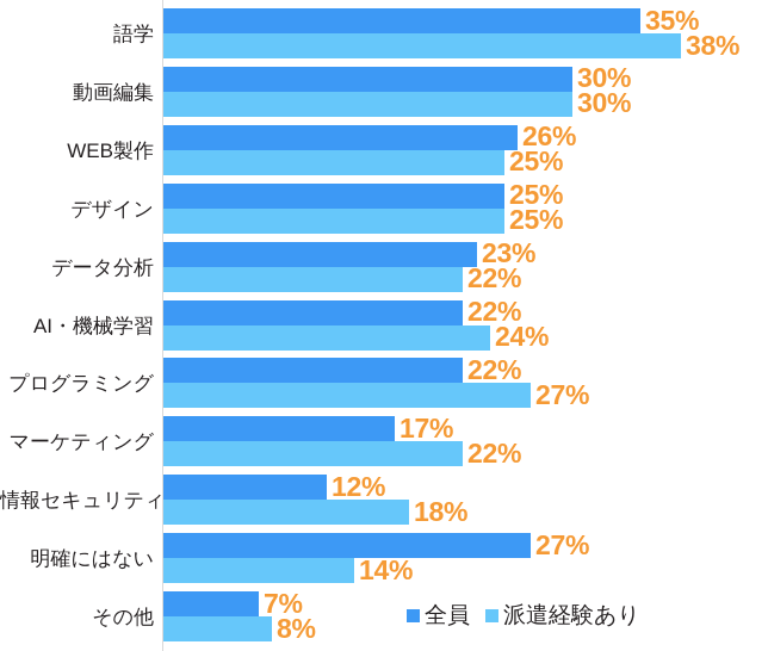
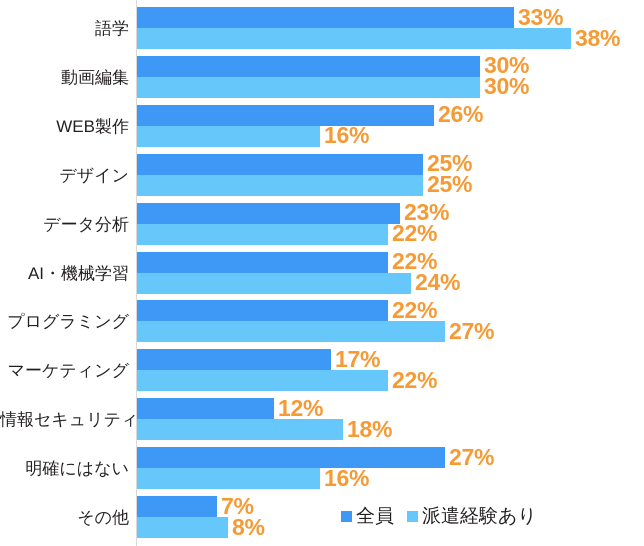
全員/語学: 35% -> 33%
派遣経験あり/WEB製作: 25% -> 16%
派遣経験あり/明確にはない: 14% -> 16%
